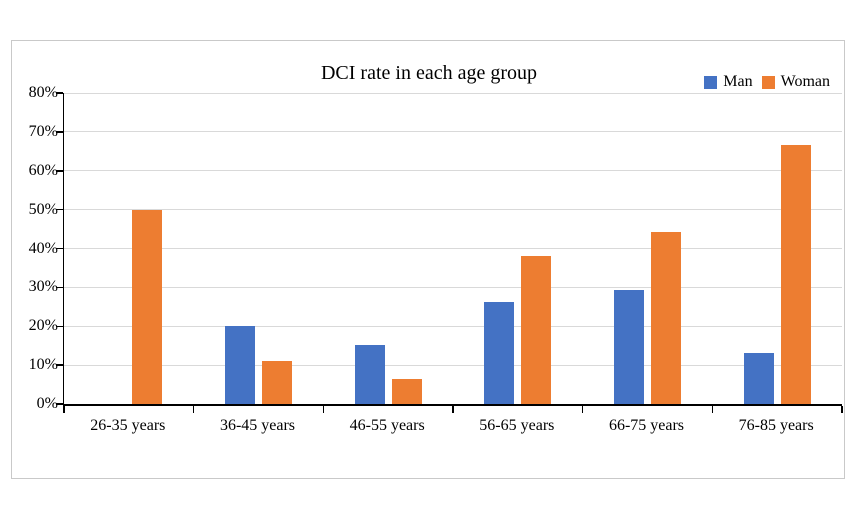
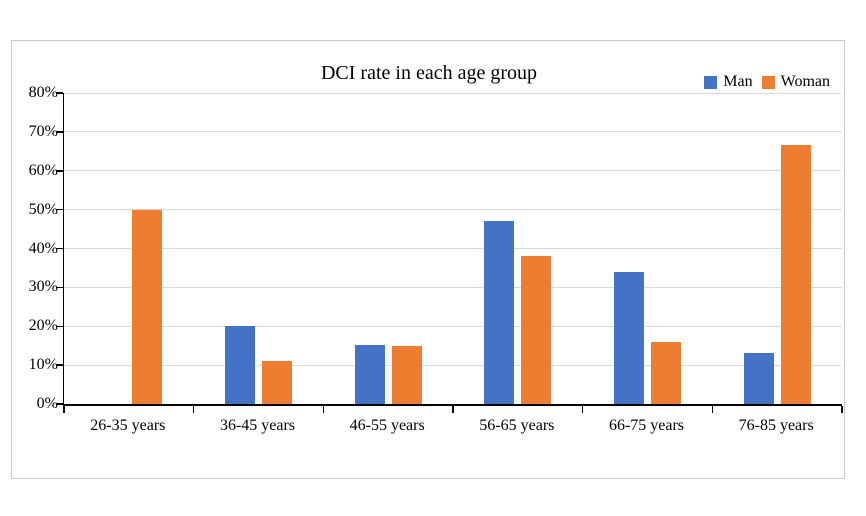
Woman/46-55 years: 6% -> 15%
Man/56-65 years: 26% -> 47%
Man/66-75 years: 29% -> 34%
Woman/66-75 years: 44% -> 16%
